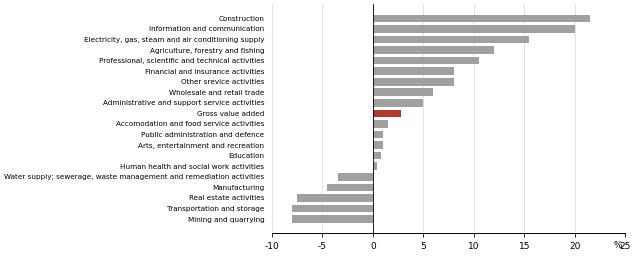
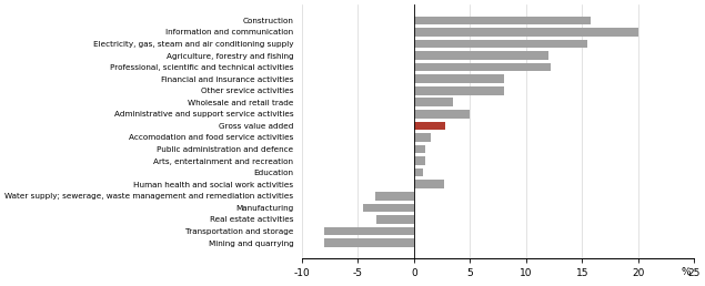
Construction: 21.5 -> 15.8
Professional, scientific and technical activities: 10.5 -> 12.2
Wholesale and retail trade: 6.0 -> 3.5
Human health and social work activities: 0.4 -> 2.7
Real estate activities: -7.5 -> -3.4
